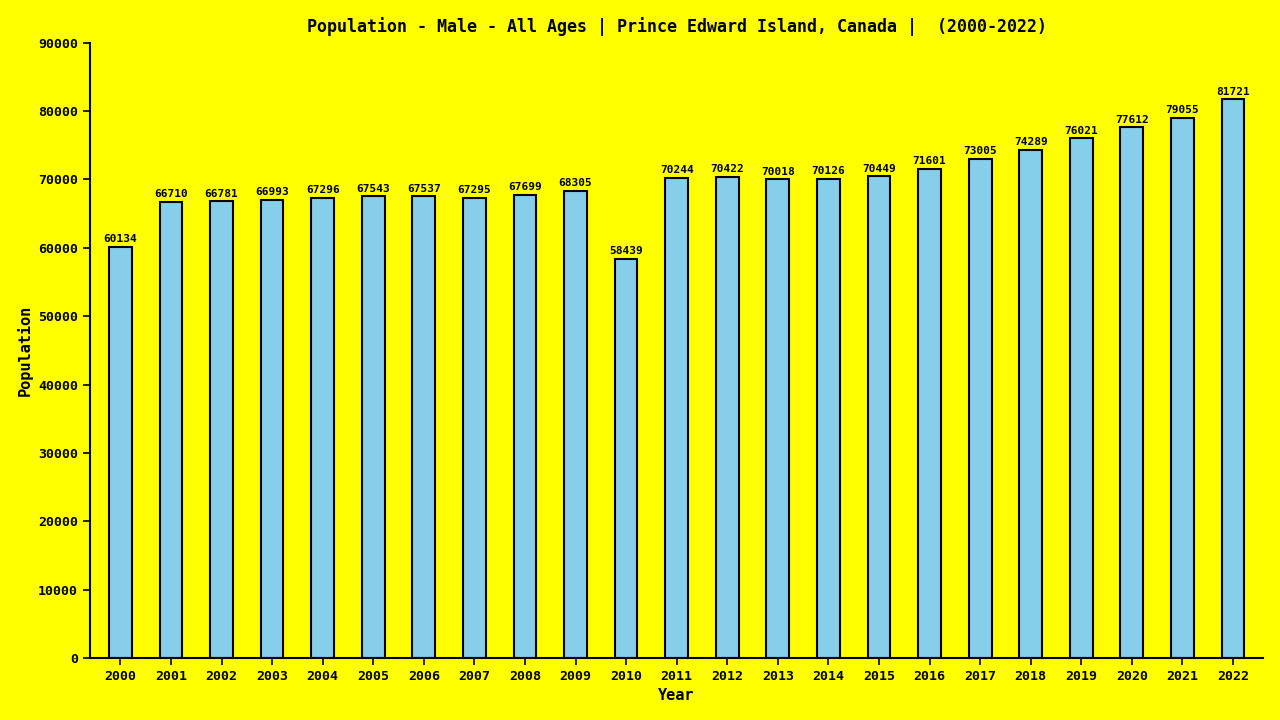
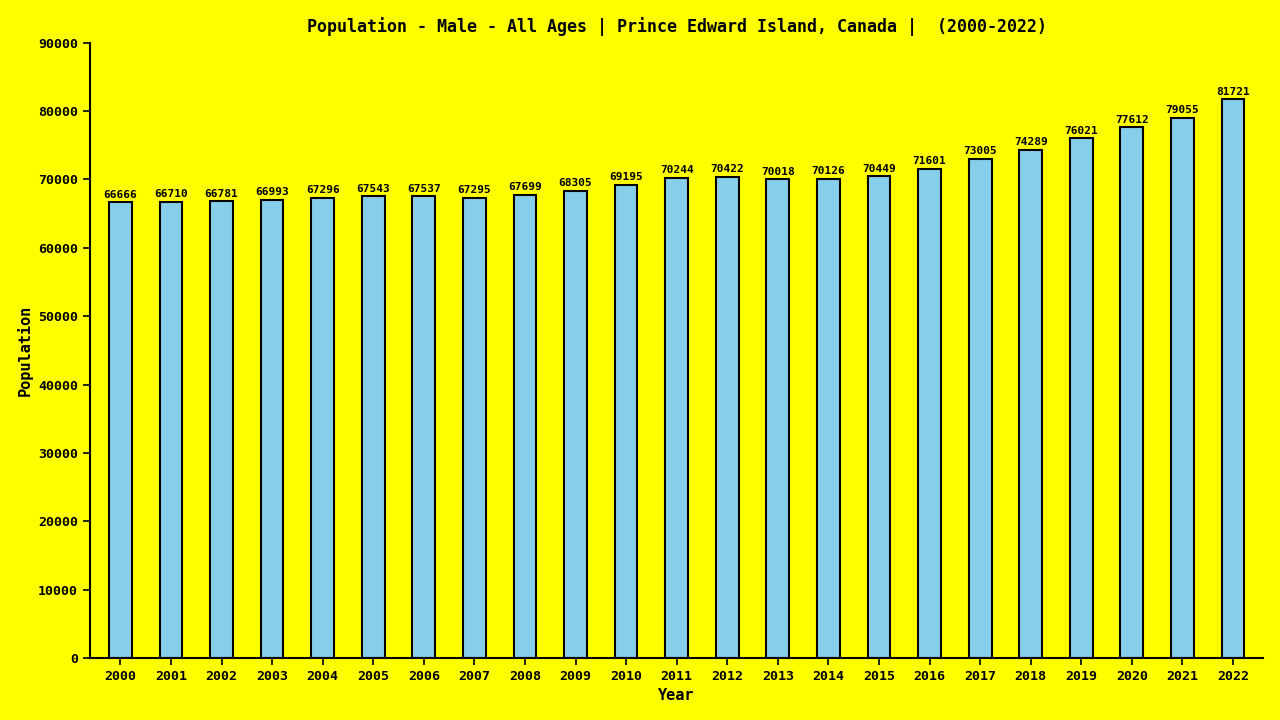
2000: 60134 -> 66666
2010: 58439 -> 69195
